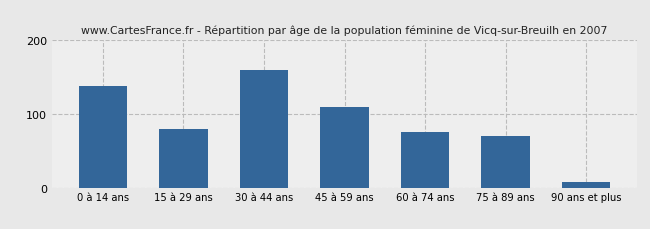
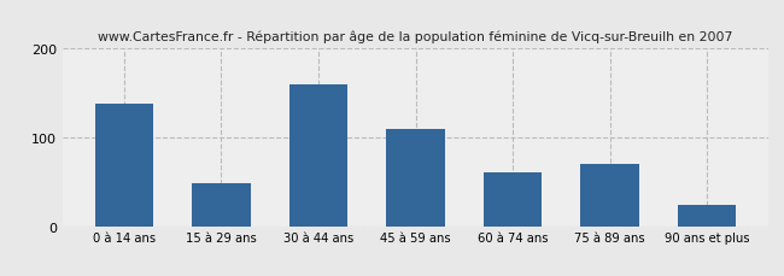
15 à 29 ans: 80 -> 48
60 à 74 ans: 75 -> 60
90 ans et plus: 7 -> 24
